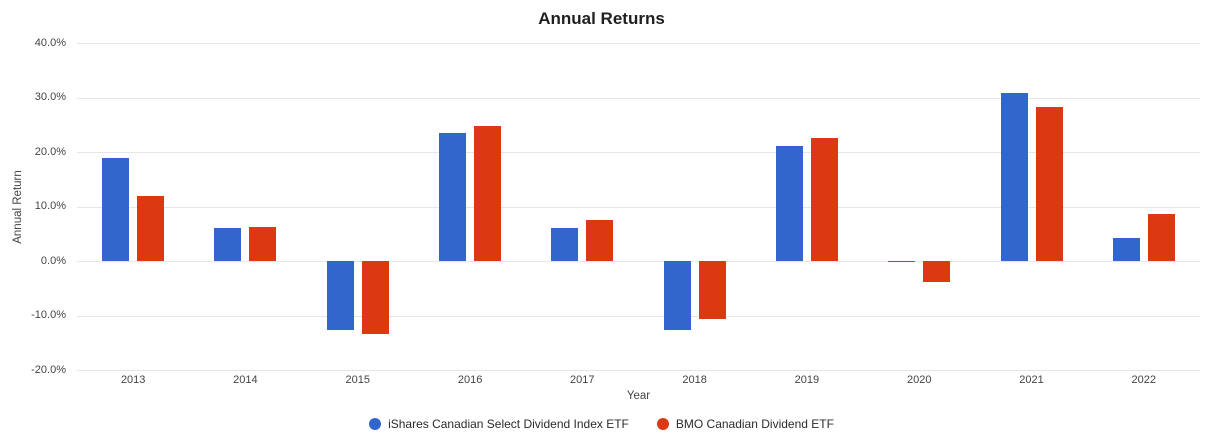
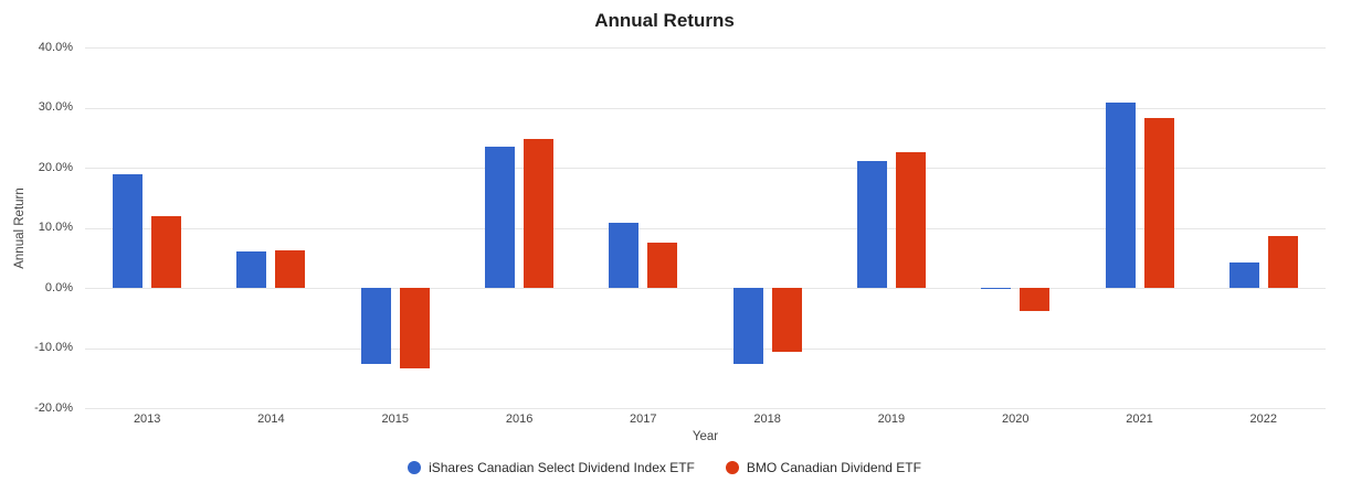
iShares Canadian Select Dividend Index ETF/2017: 6% -> 11%
